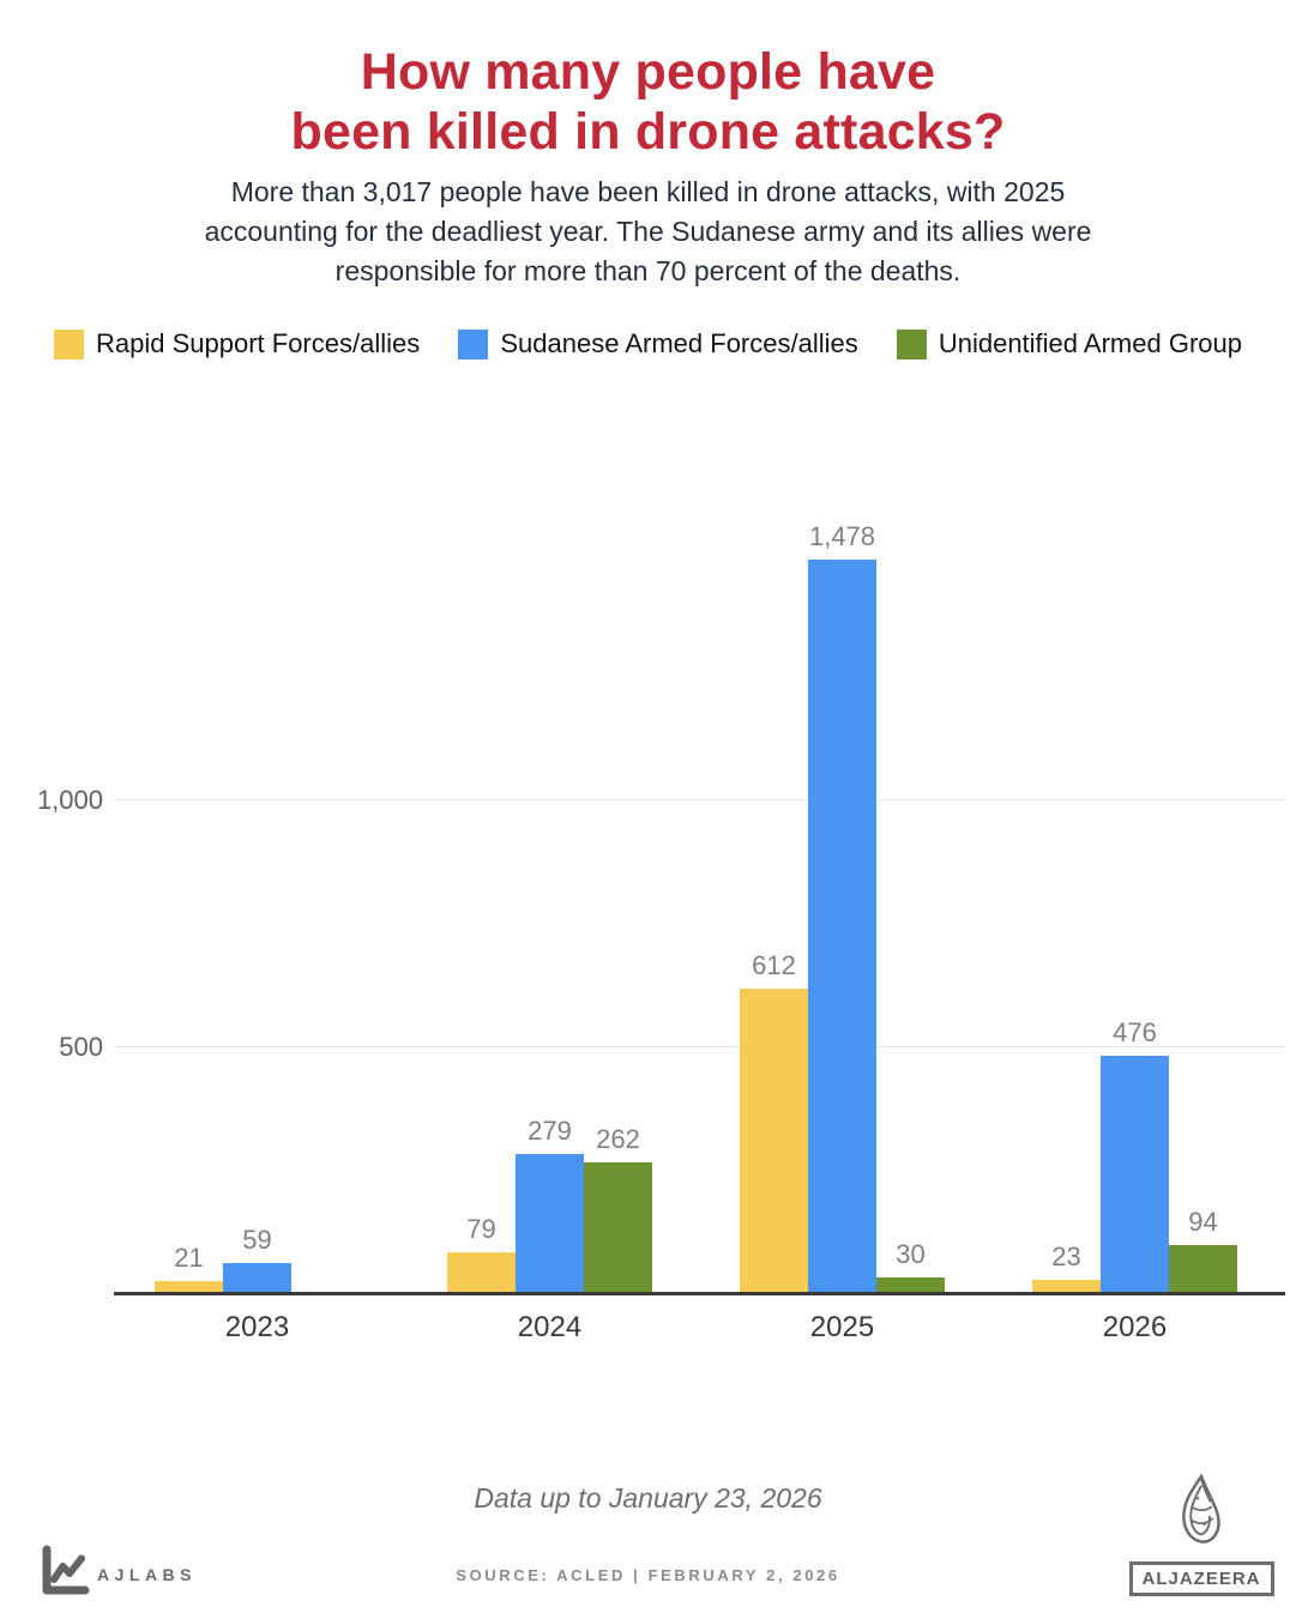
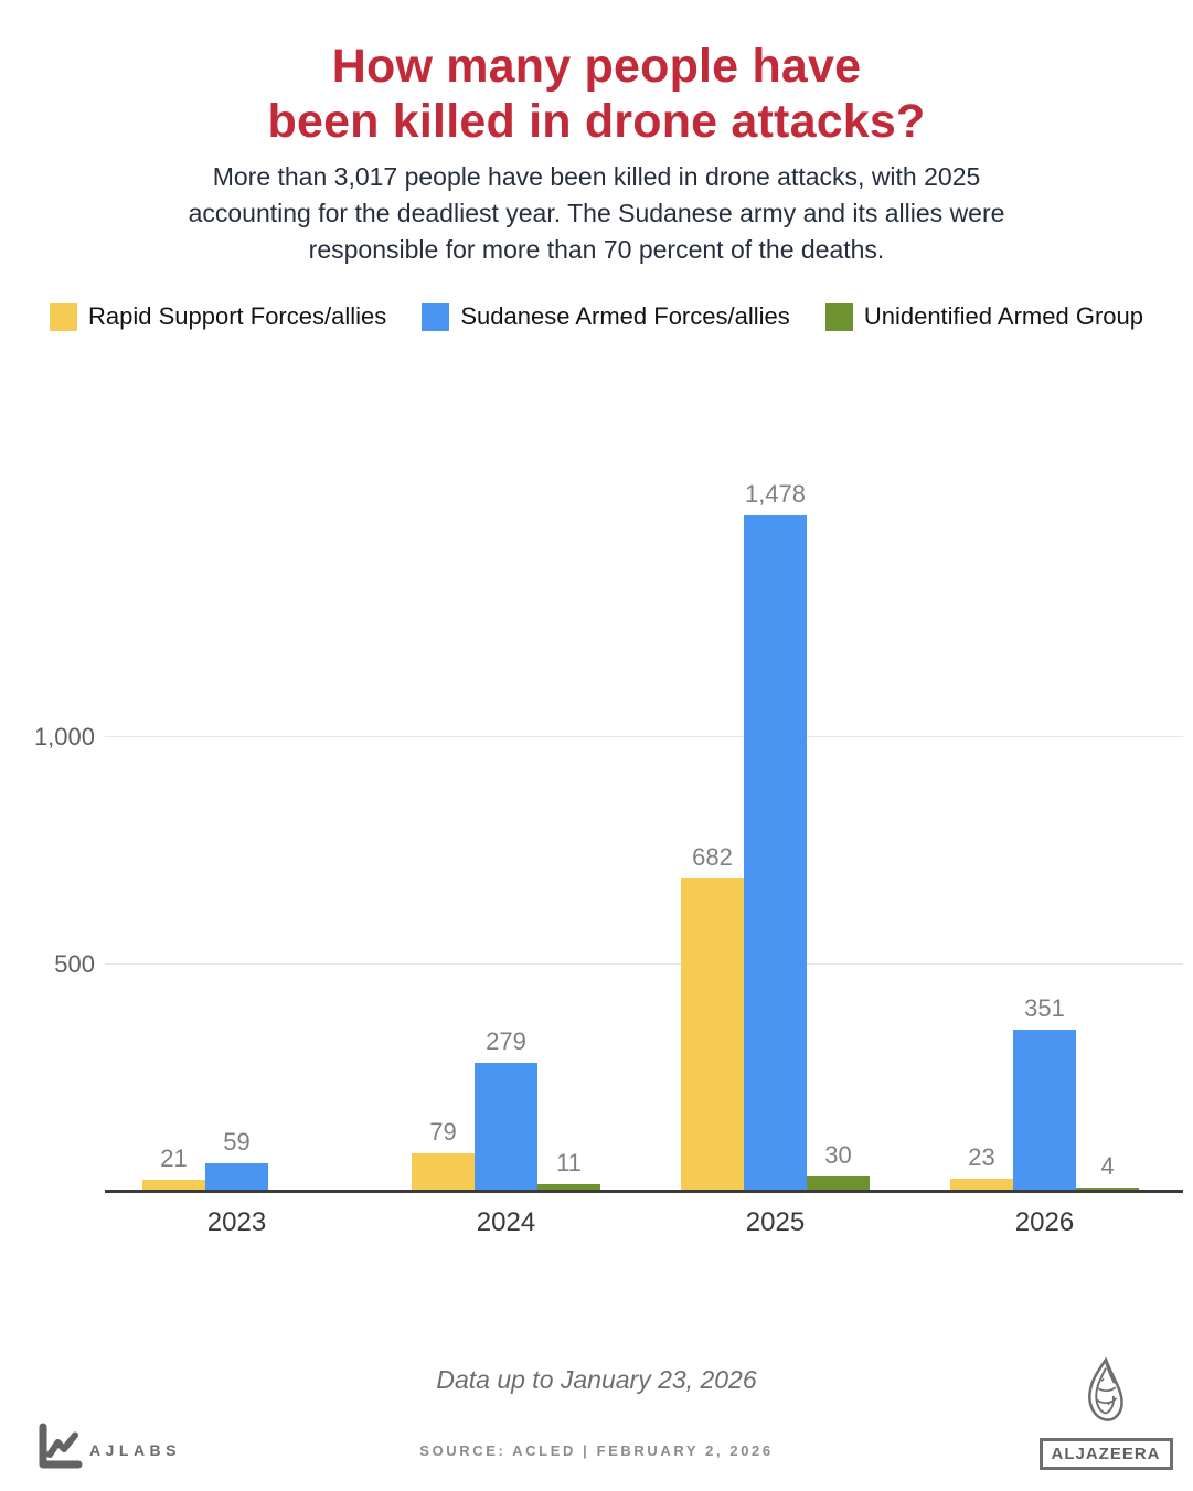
Unidentified Armed Group/2024: 262 -> 11
Rapid Support Forces/allies/2025: 612 -> 682
Sudanese Armed Forces/allies/2026: 476 -> 351
Unidentified Armed Group/2026: 94 -> 4
